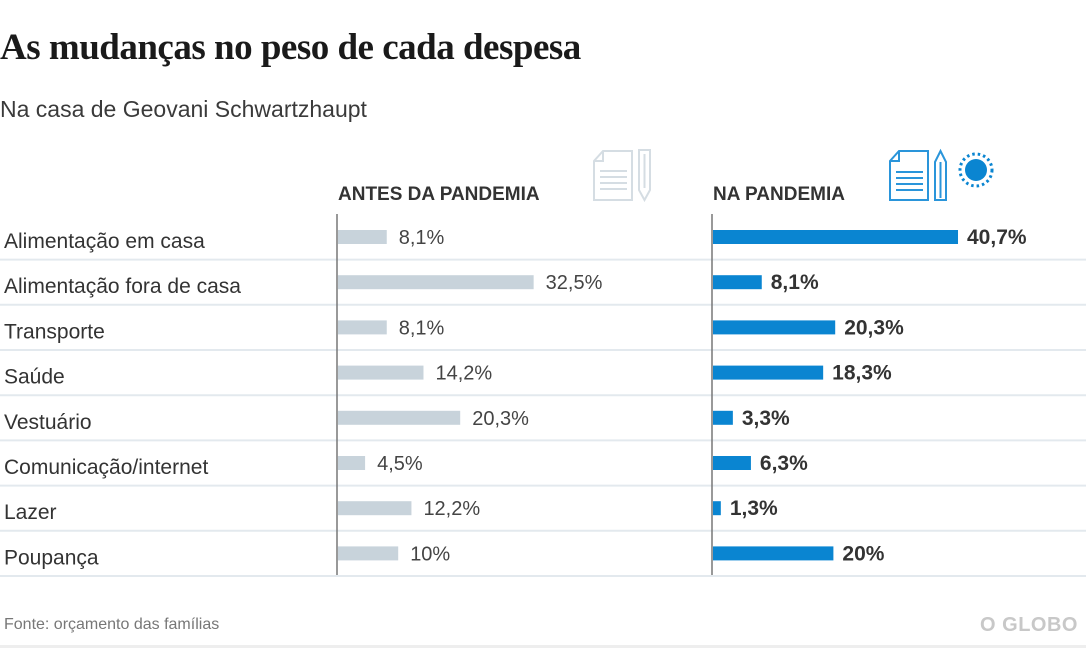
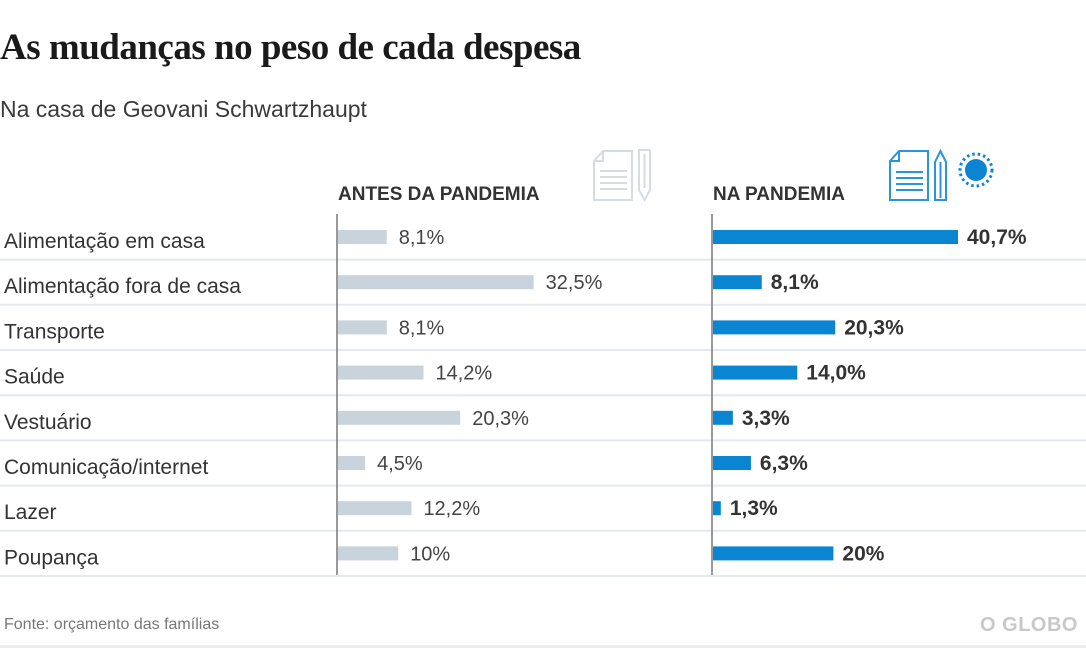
NA PANDEMIA/Saúde: 18,3% -> 14,0%
